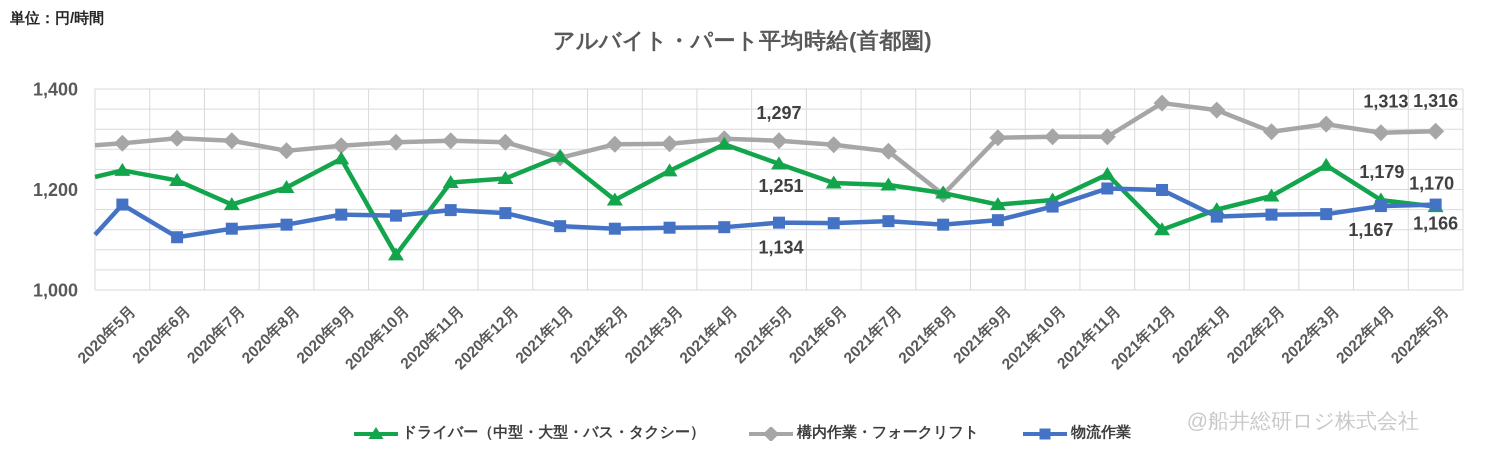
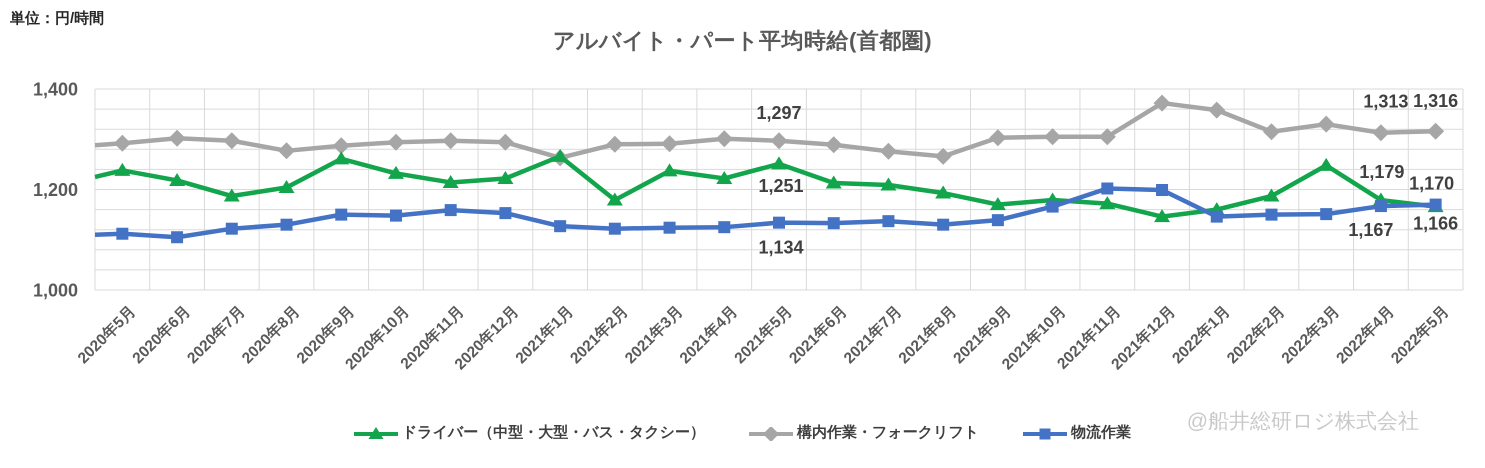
物流作業/2020年5月: 1170 -> 1110
ドライバー（中型・大型・バス・タクシー）/2020年7月: 1170 -> 1190
ドライバー（中型・大型・バス・タクシー）/2020年10月: 1070 -> 1230
ドライバー（中型・大型・バス・タクシー）/2021年4月: 1290 -> 1220
構内作業・フォークリフト/2021年8月: 1190 -> 1270
ドライバー（中型・大型・バス・タクシー）/2021年11月: 1230 -> 1170
ドライバー（中型・大型・バス・タクシー）/2021年12月: 1120 -> 1150
